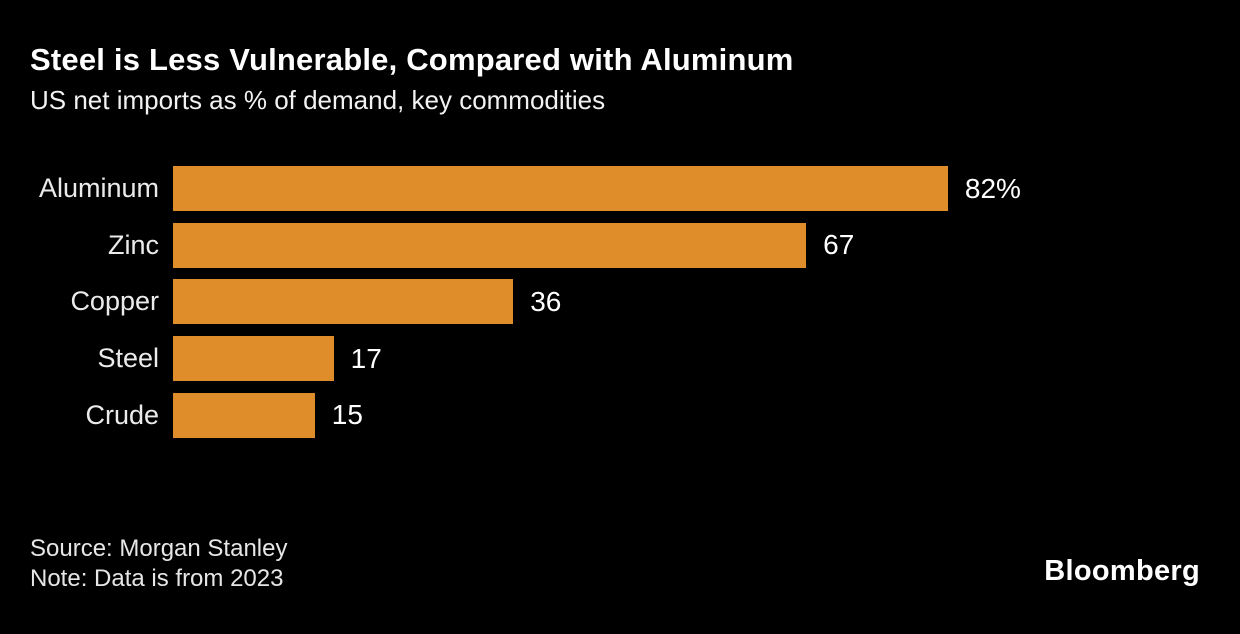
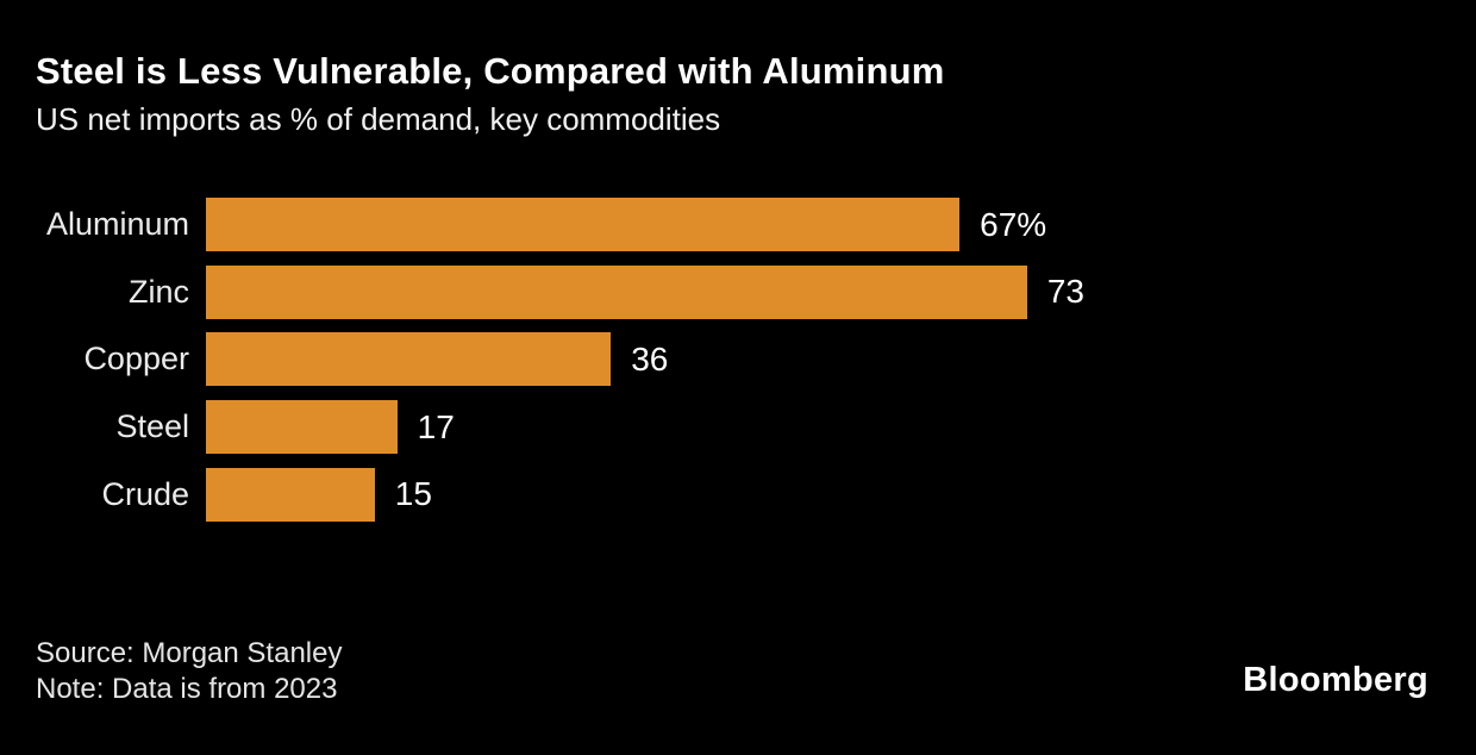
Aluminum: 82% -> 67%
Zinc: 67 -> 73
